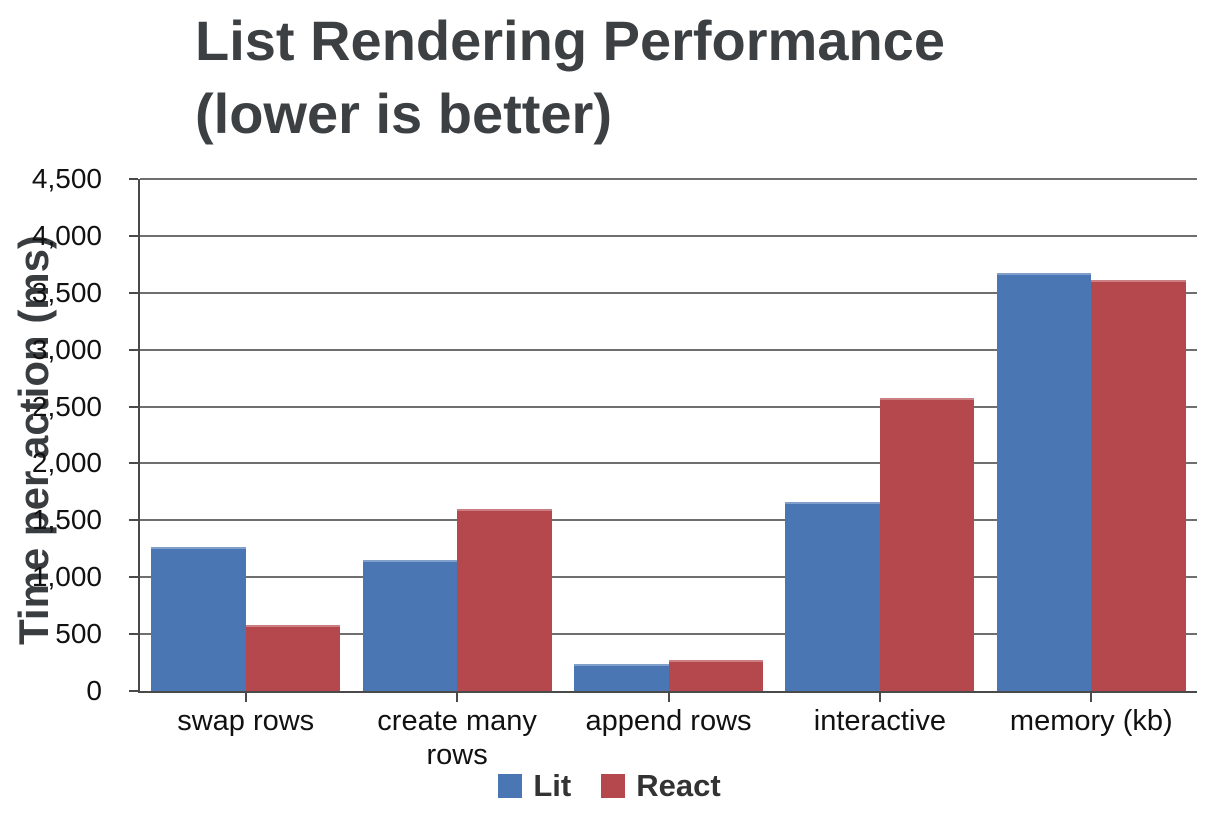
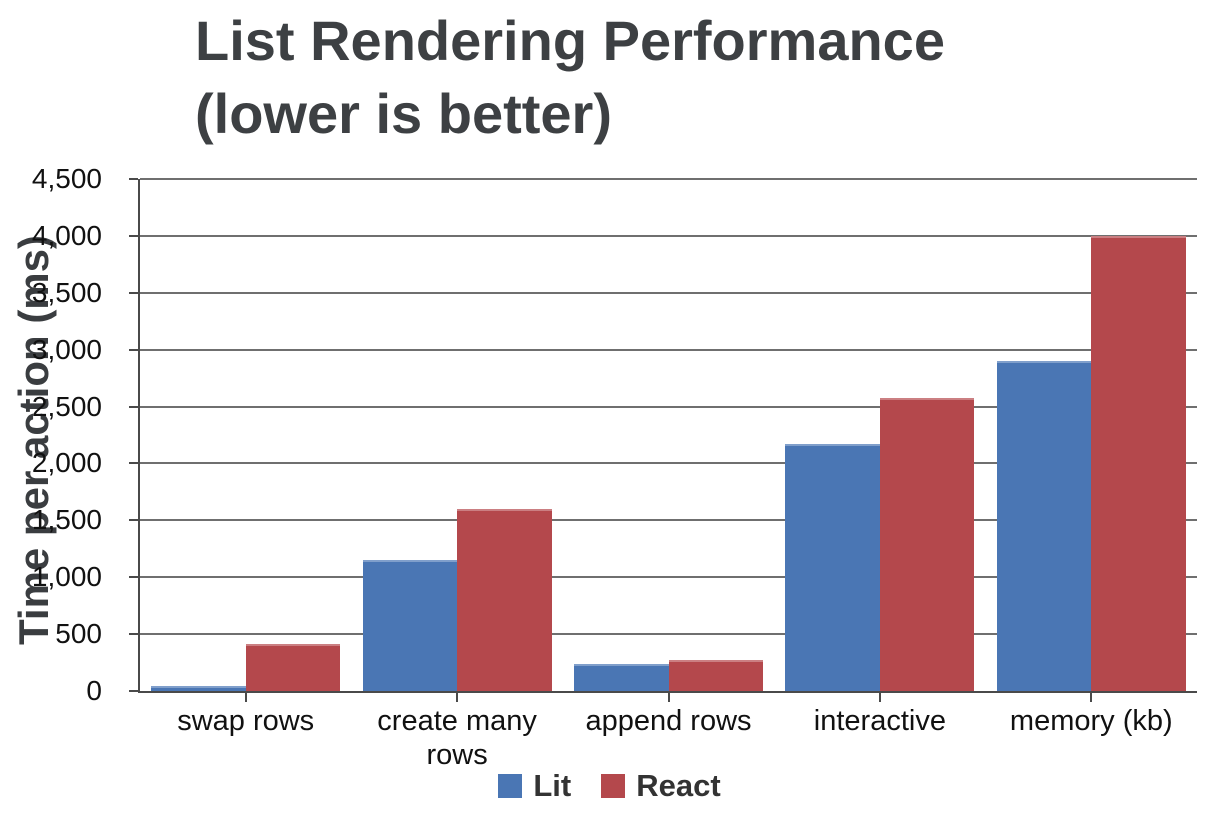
Lit/swap rows: 1270 -> 40
React/swap rows: 580 -> 410
Lit/interactive: 1660 -> 2180
Lit/memory (kb): 3670 -> 2900
React/memory (kb): 3610 -> 4000
